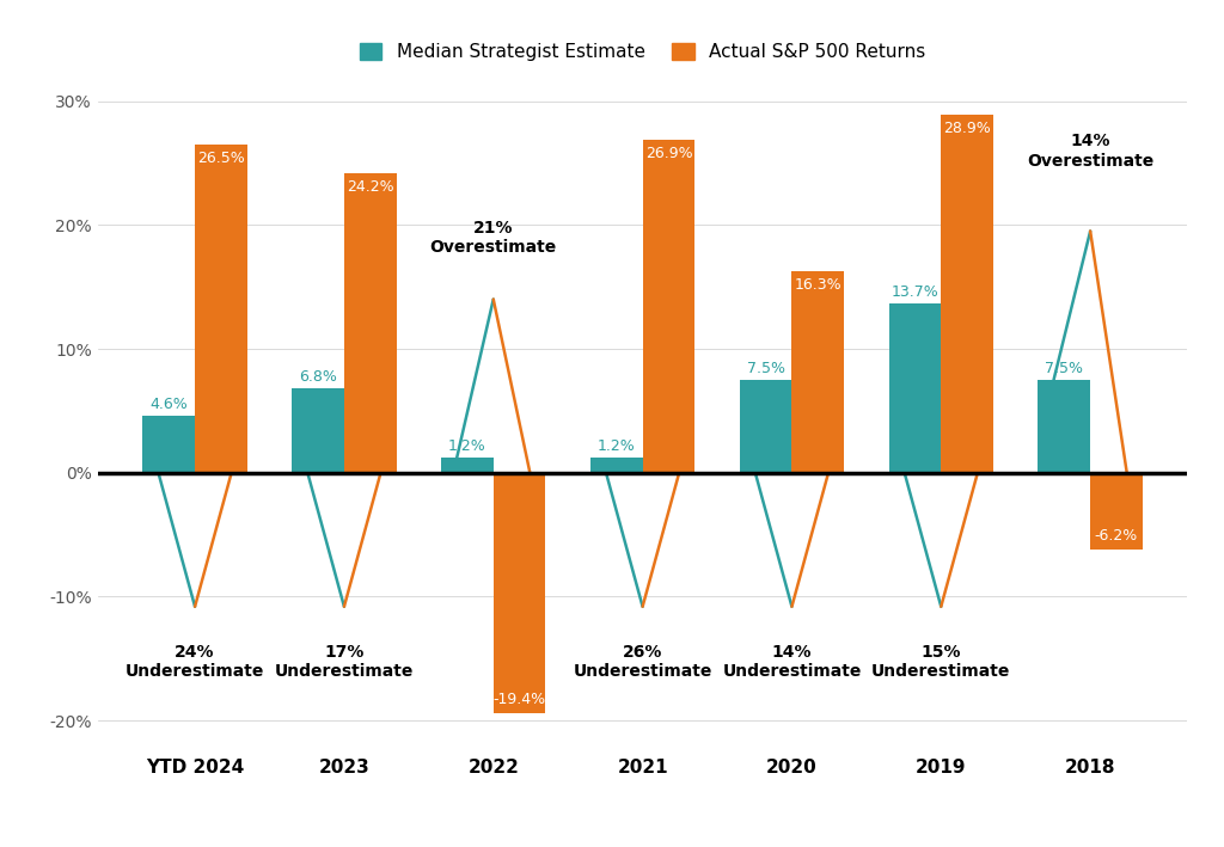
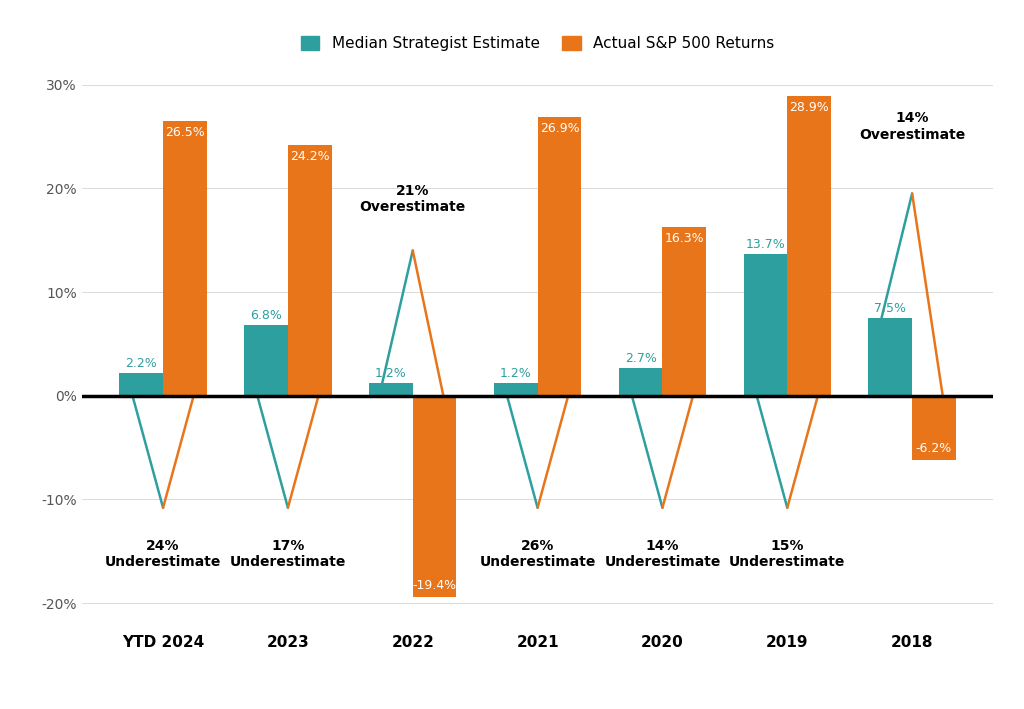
Median Strategist Estimate/YTD 2024: 4.6% -> 2.2%
Median Strategist Estimate/2020: 7.5% -> 2.7%
